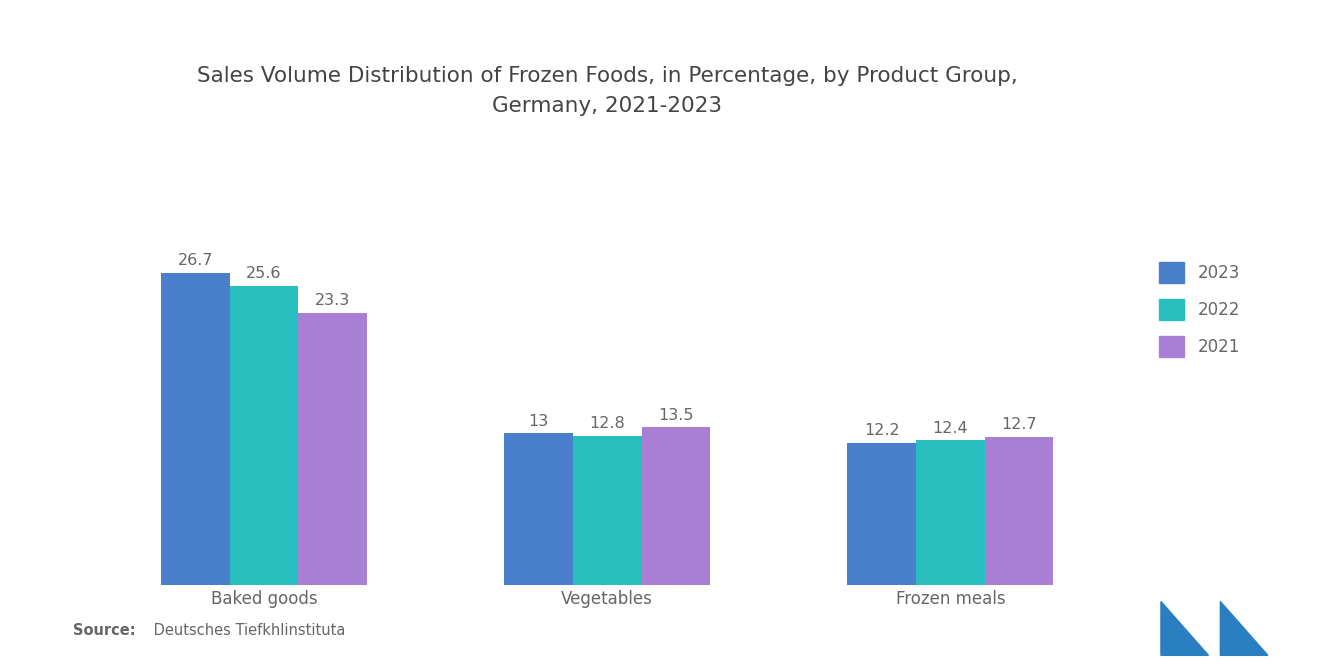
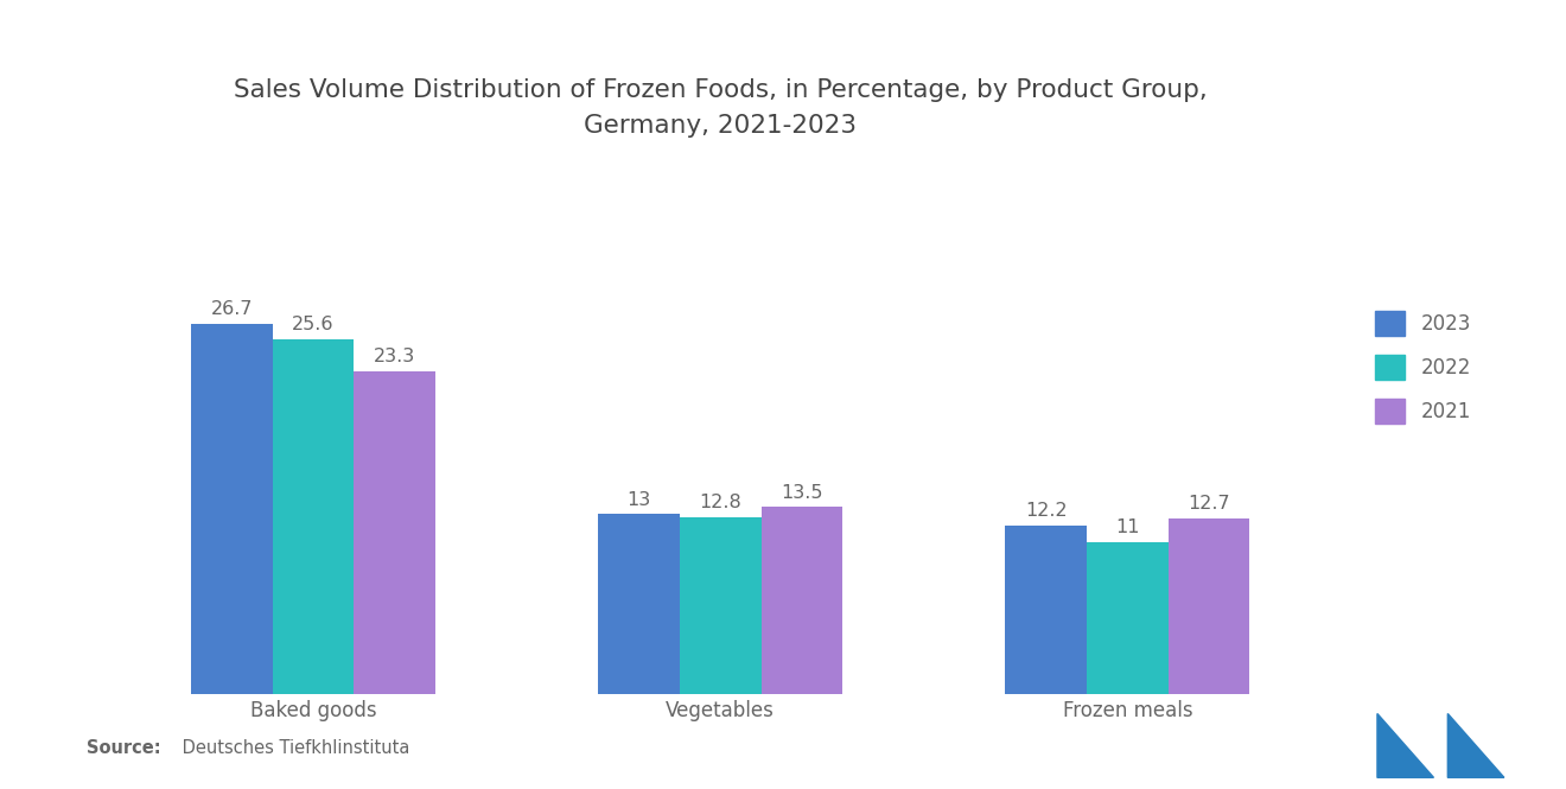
2022/Frozen meals: 12.4 -> 11
